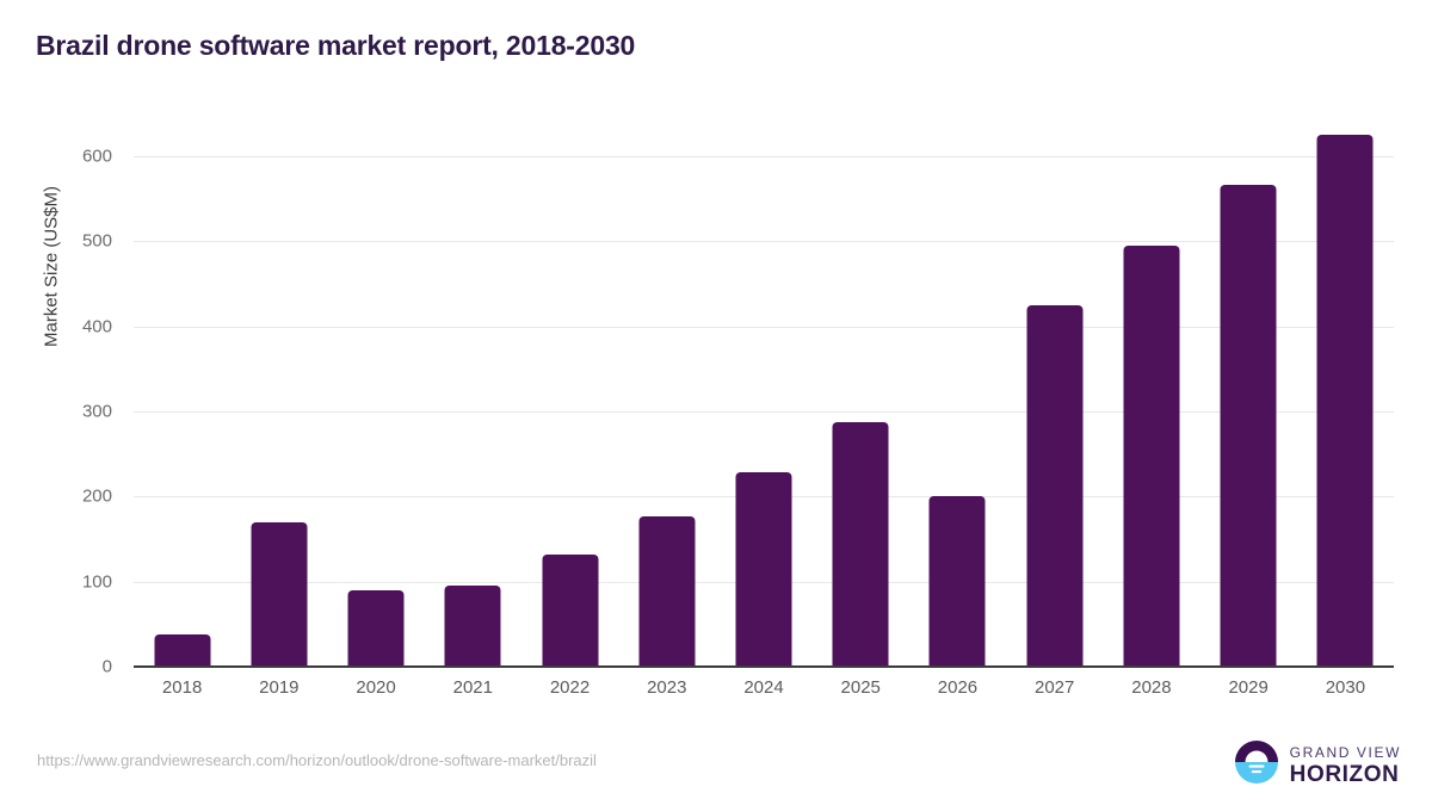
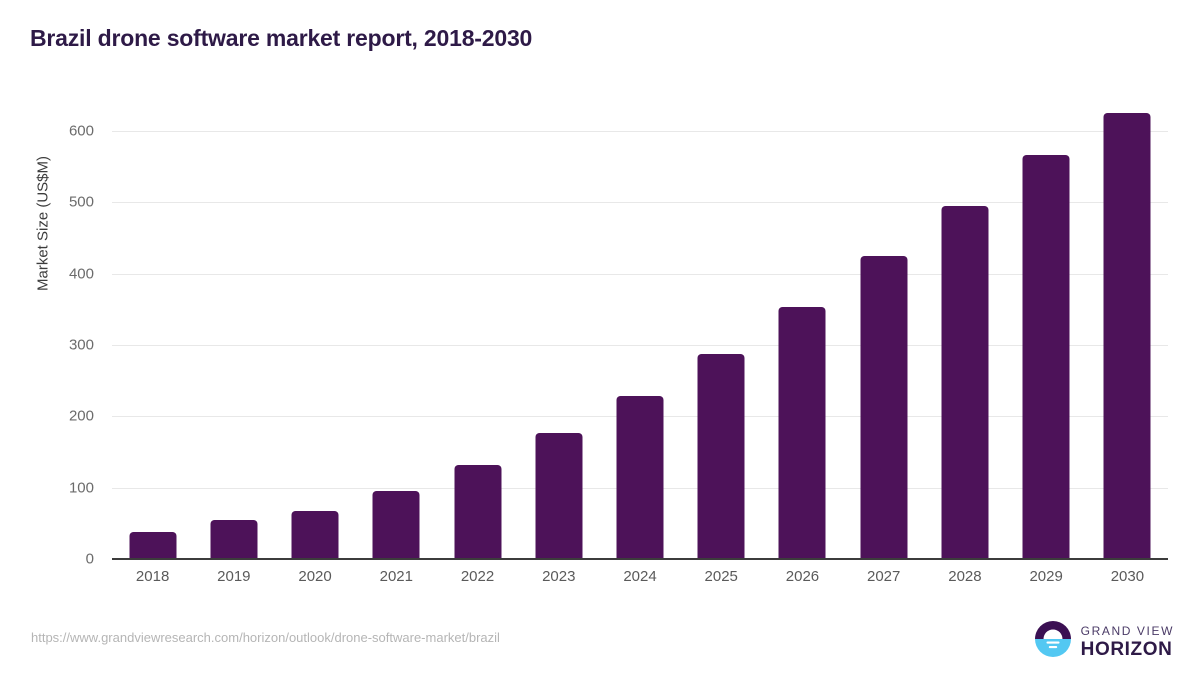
2019: 170 -> 60
2020: 90 -> 70
2026: 200 -> 350
